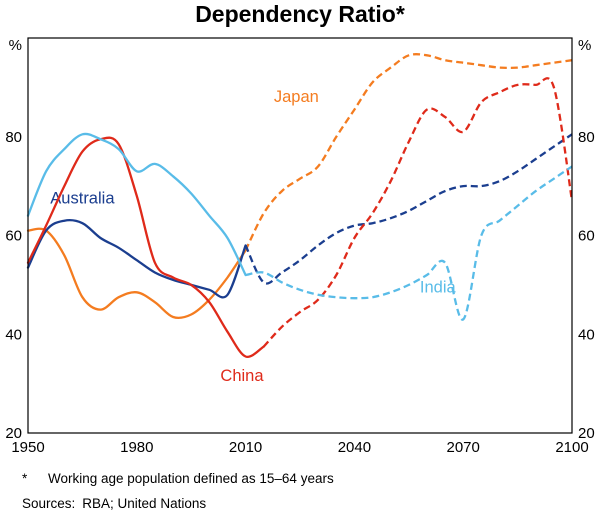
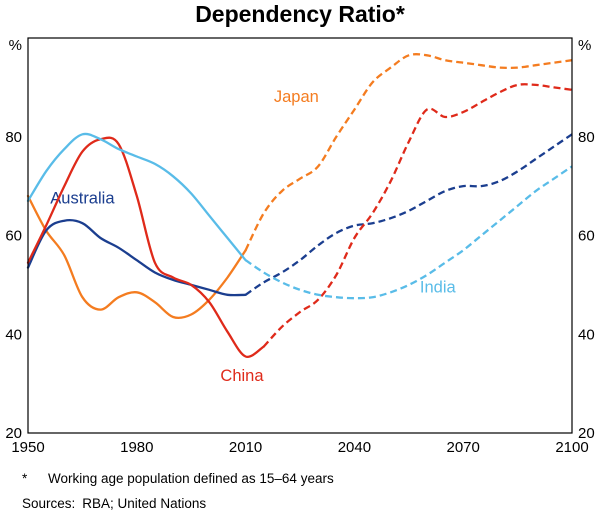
Japan/1950: 61 -> 68
India/1950: 64 -> 67
India/1980: 73 -> 76
Australia/2010: 58 -> 48
India/2010: 52 -> 55
China/2070: 81 -> 85
India/2070: 43 -> 57
China/2100: 67 -> 90
